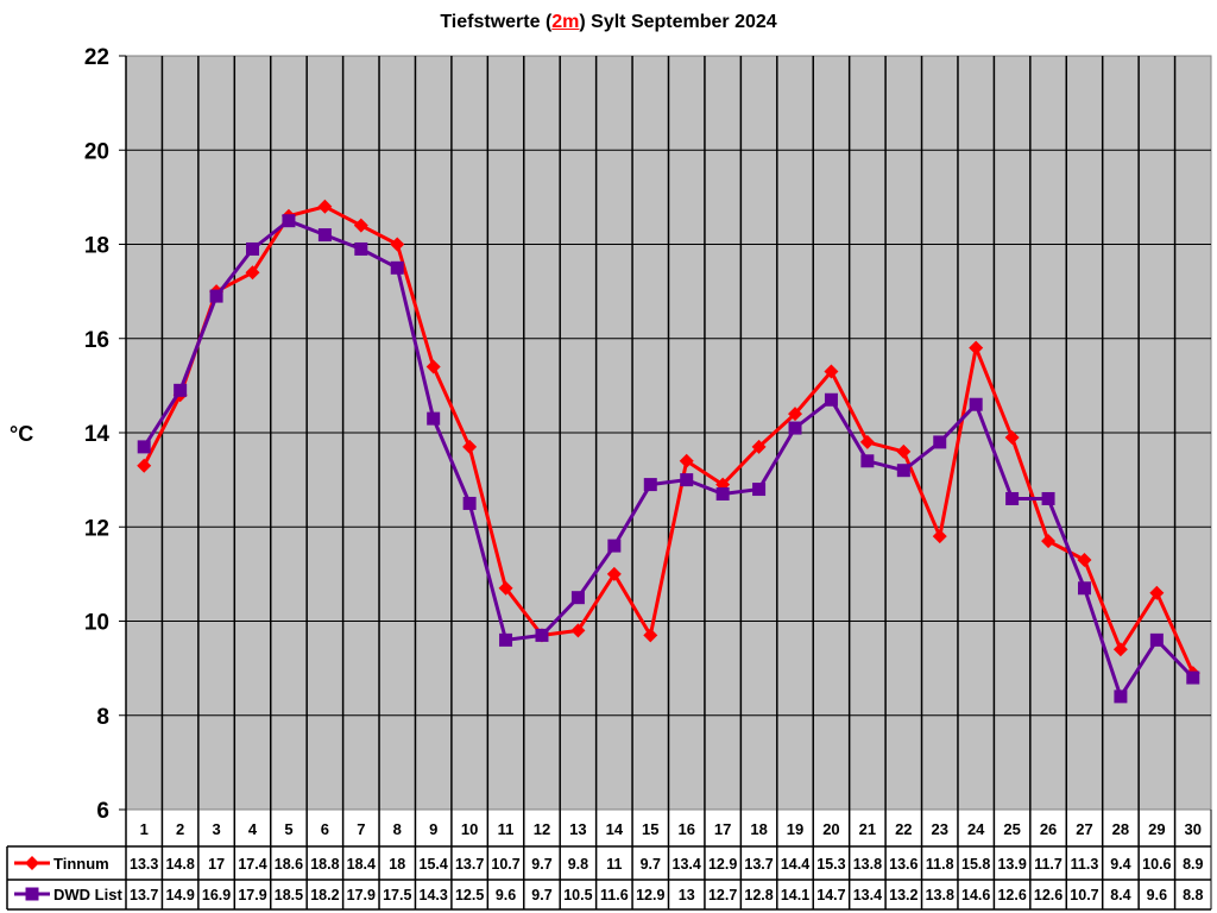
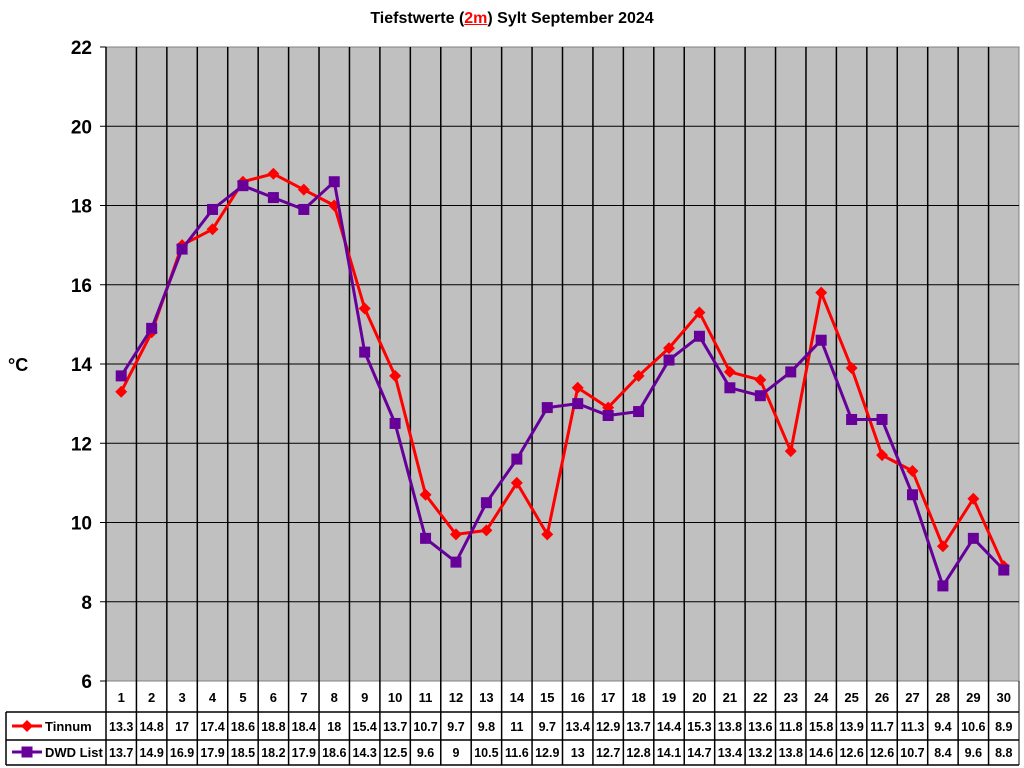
DWD List/8: 17.5 -> 18.6
DWD List/12: 9.7 -> 9
